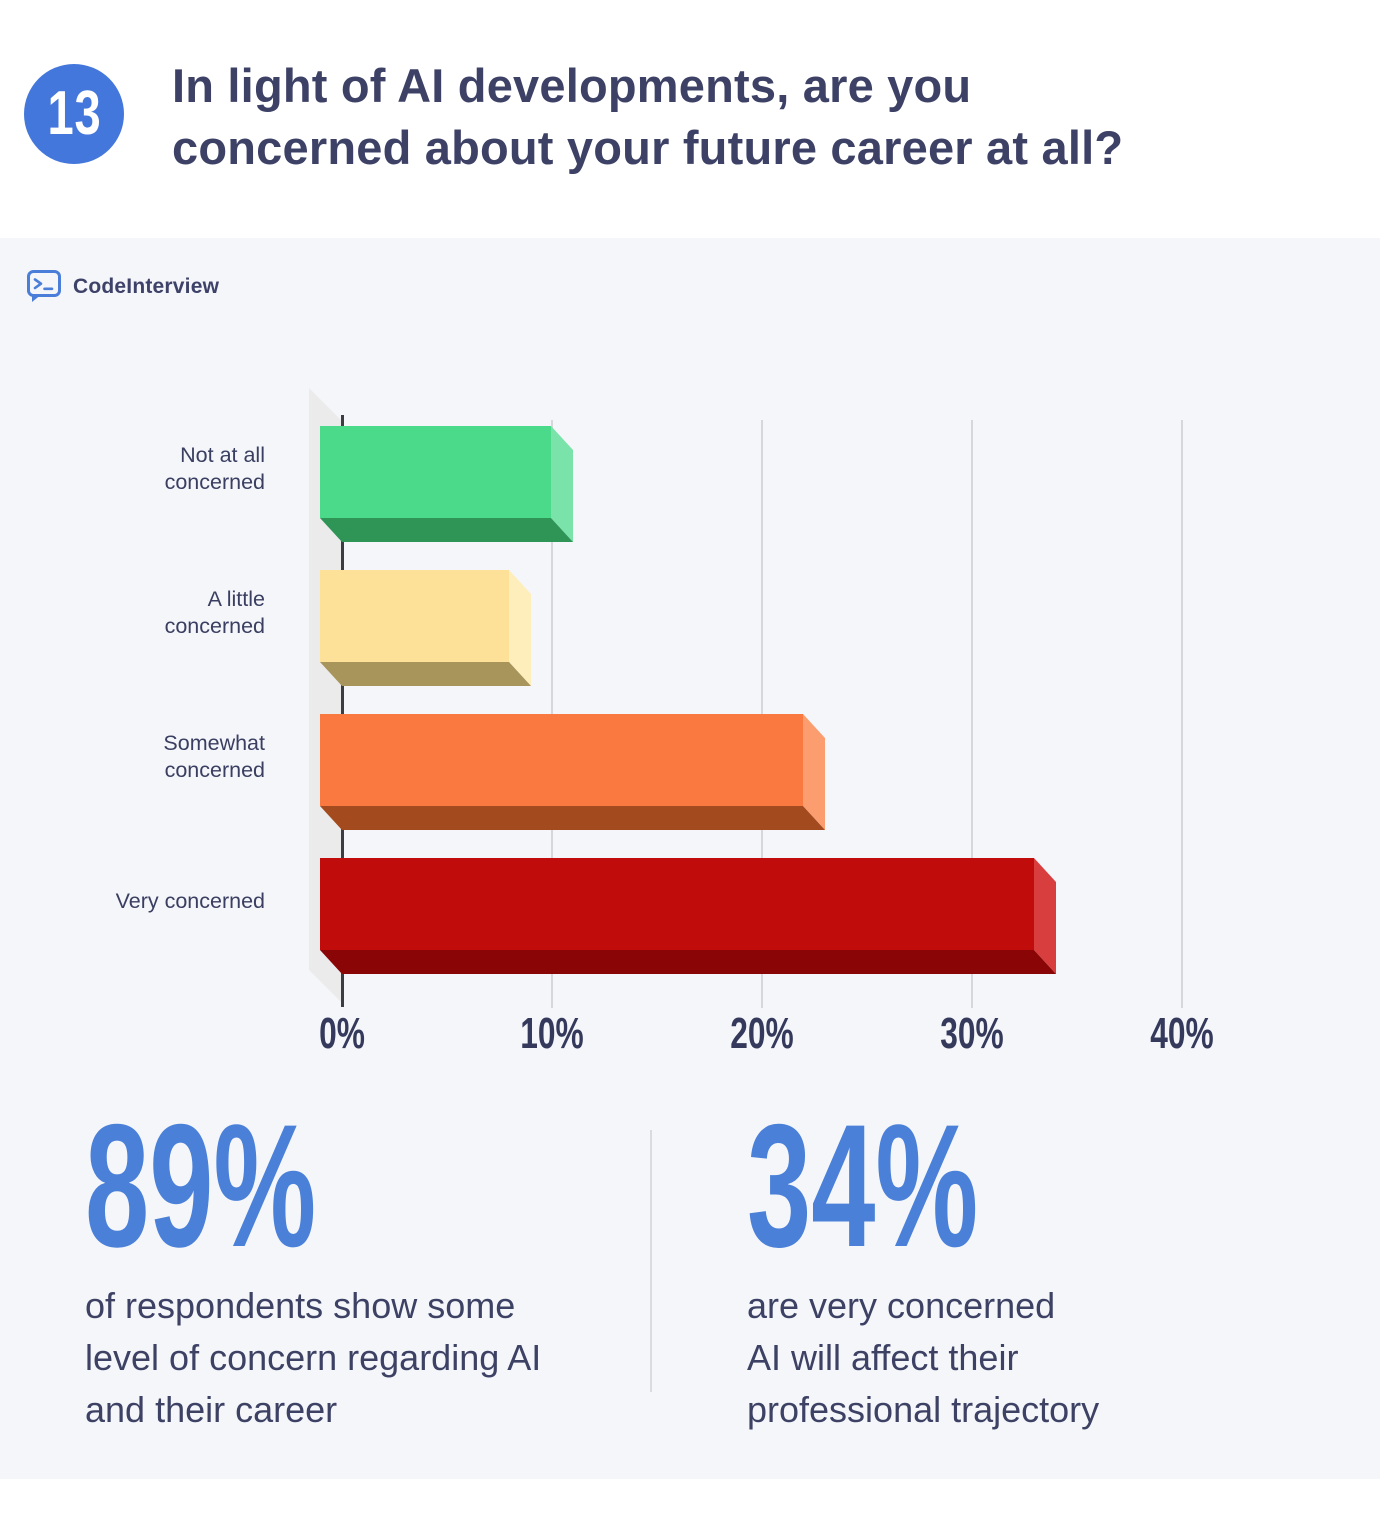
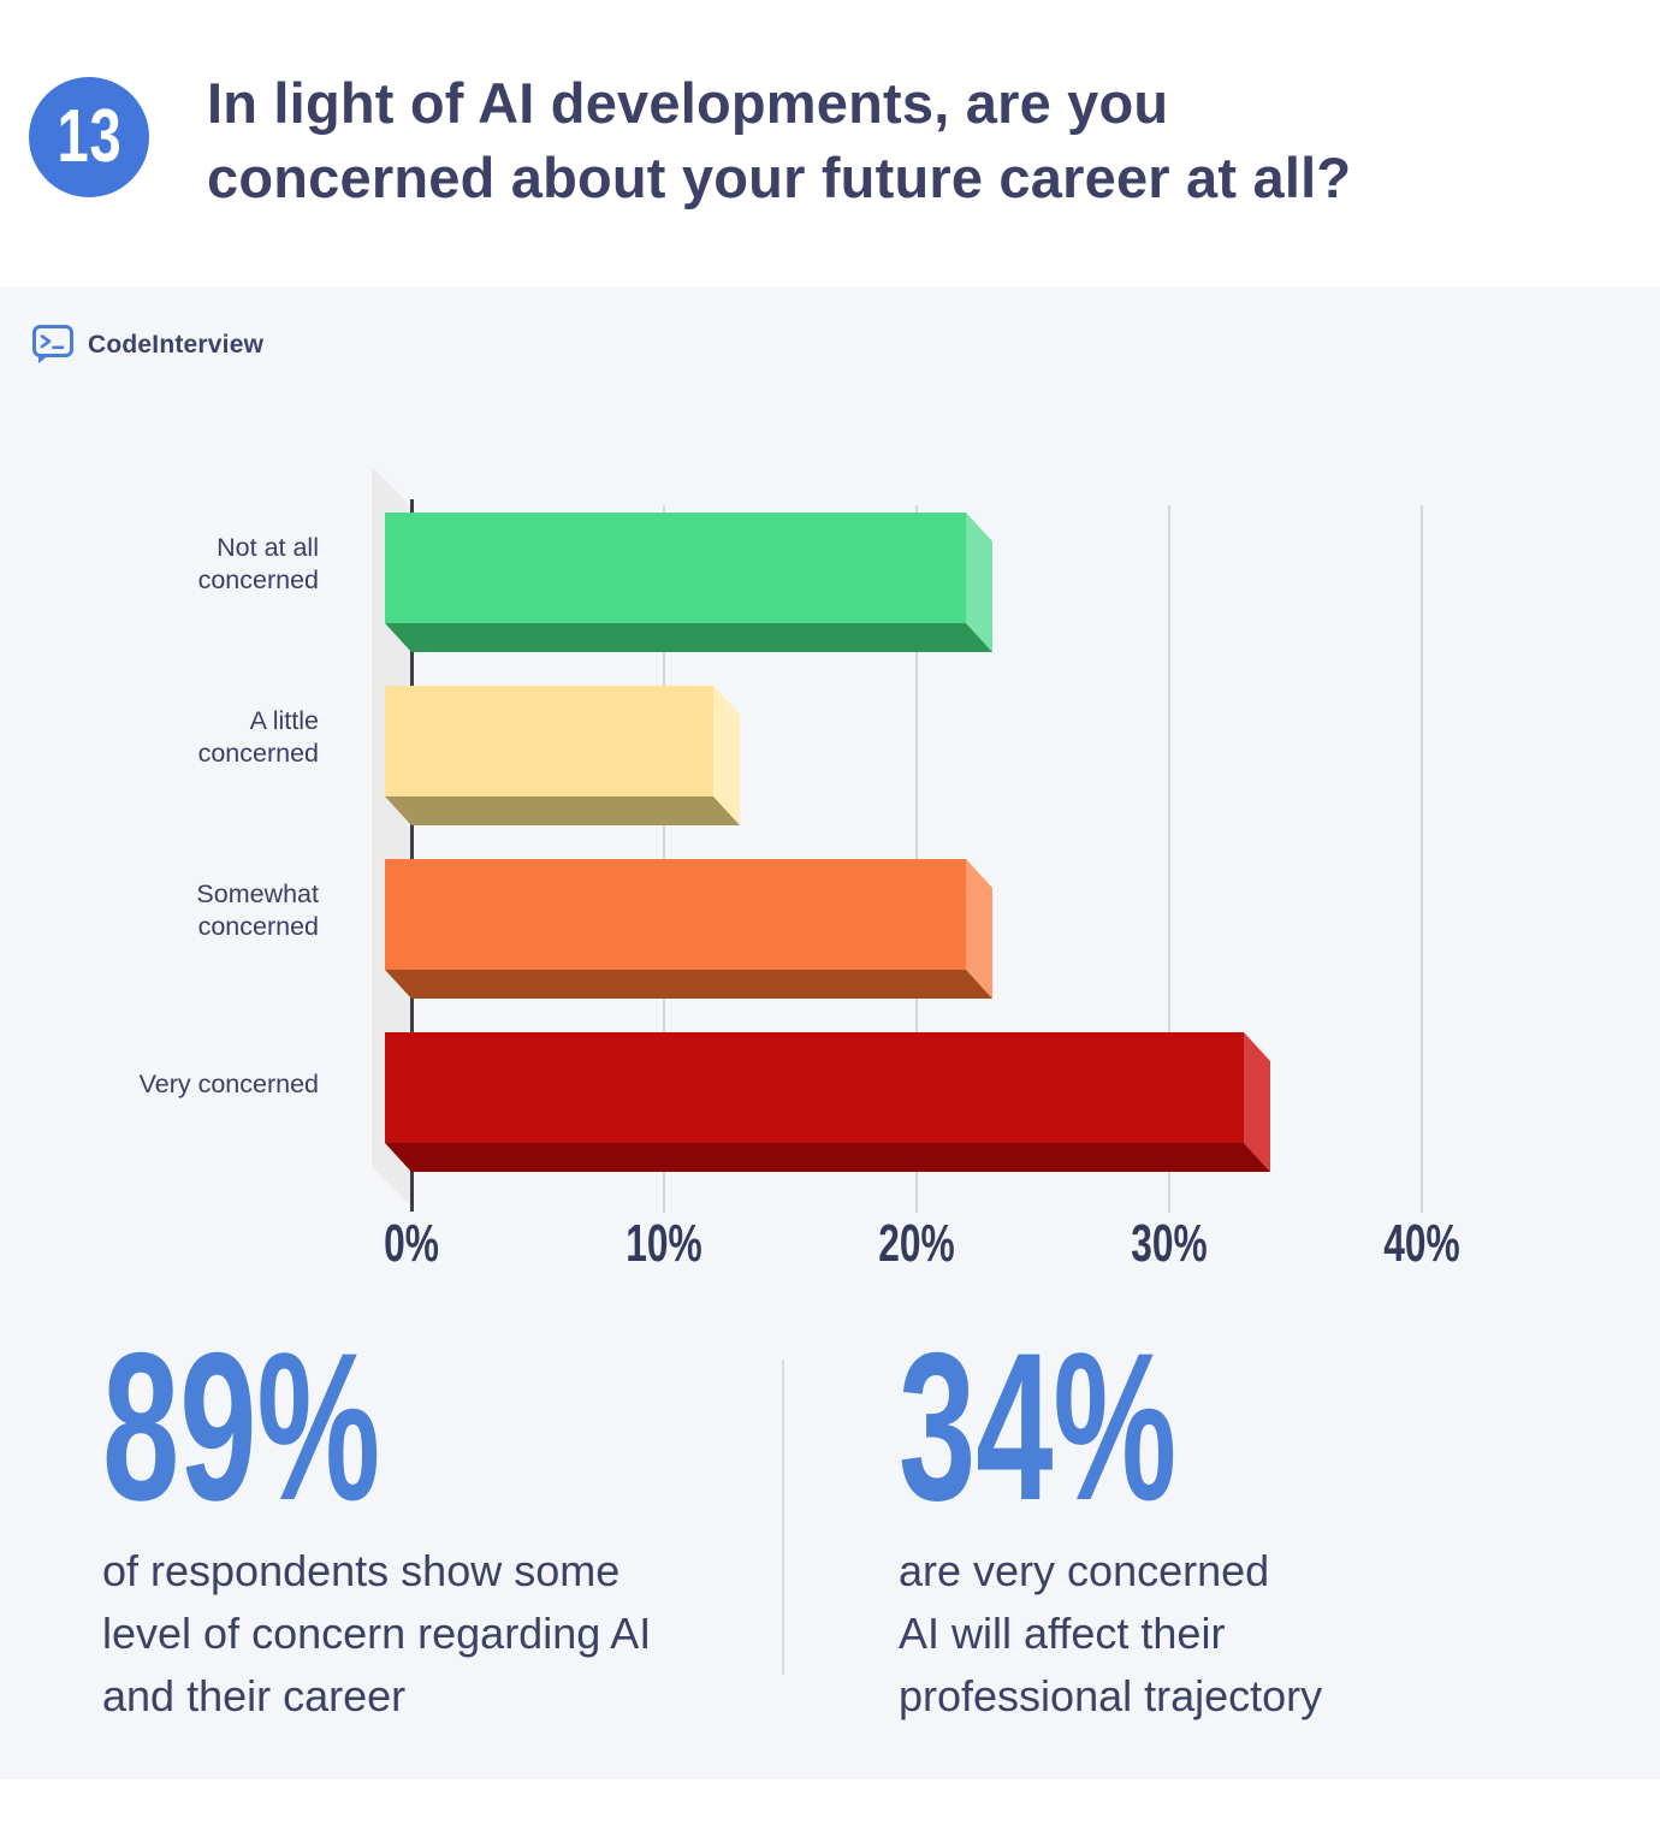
Not at all concerned: 11% -> 23%
A little concerned: 9% -> 13%
